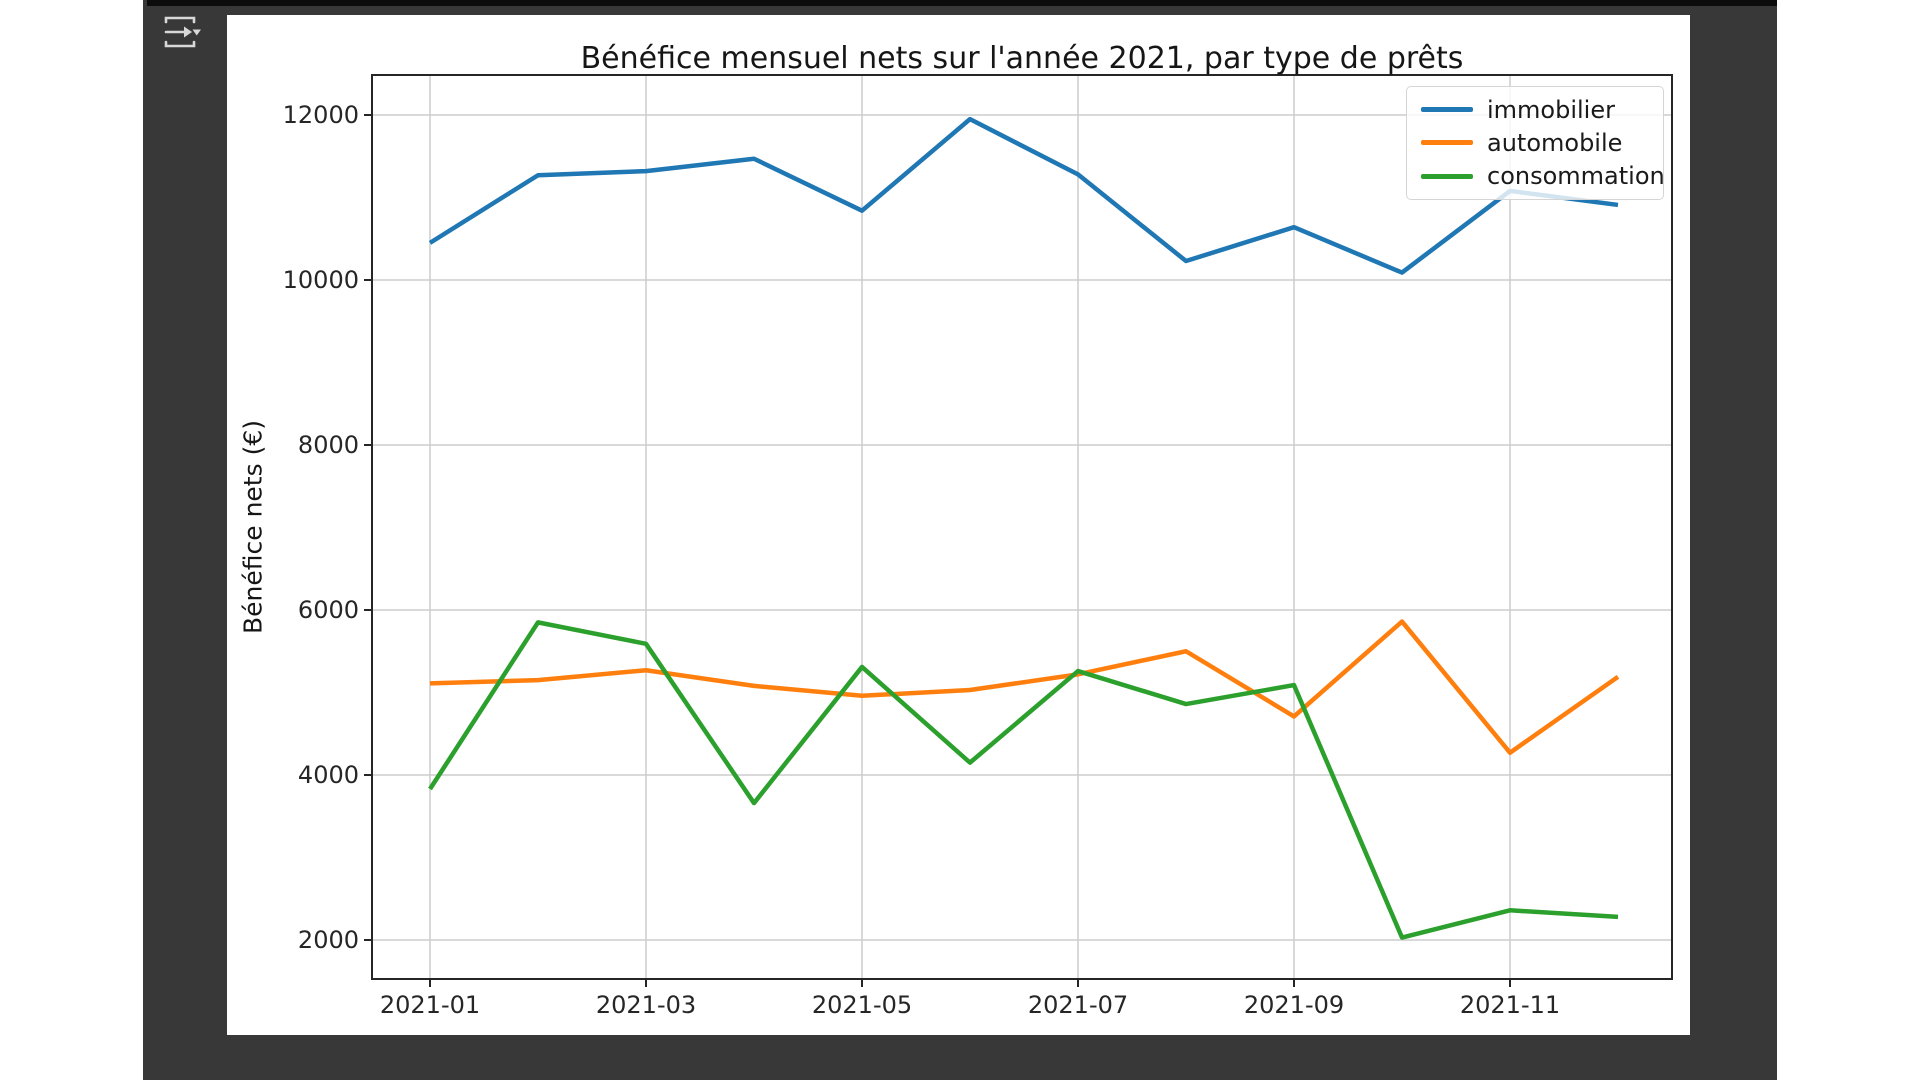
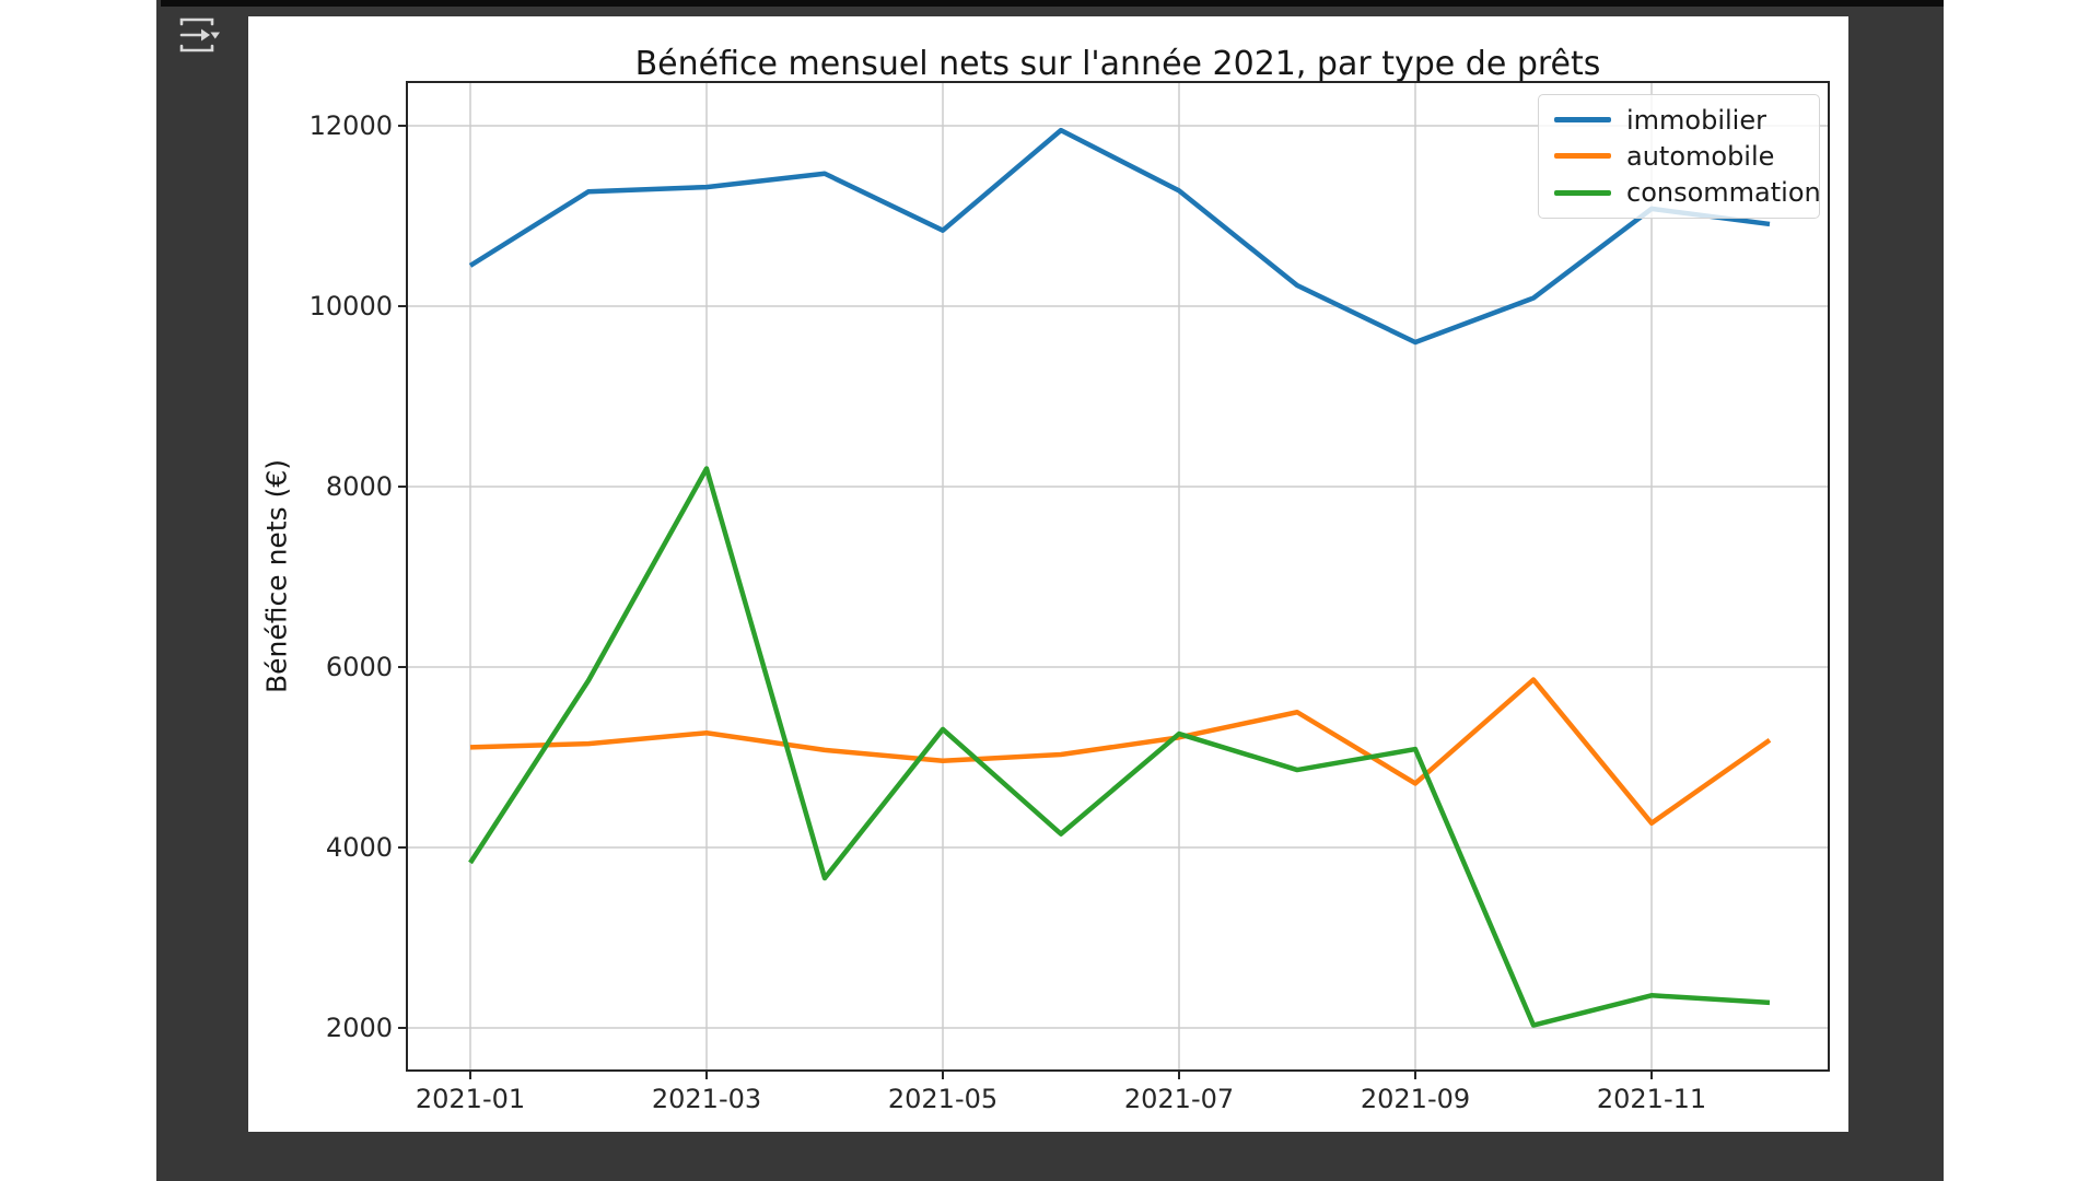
consommation/2021-03: 5600 -> 8200
immobilier/2021-09: 10600 -> 9600
